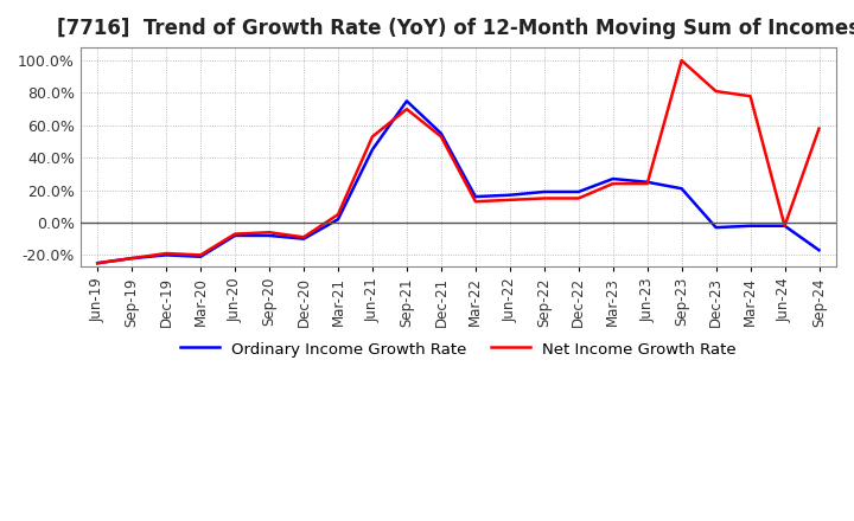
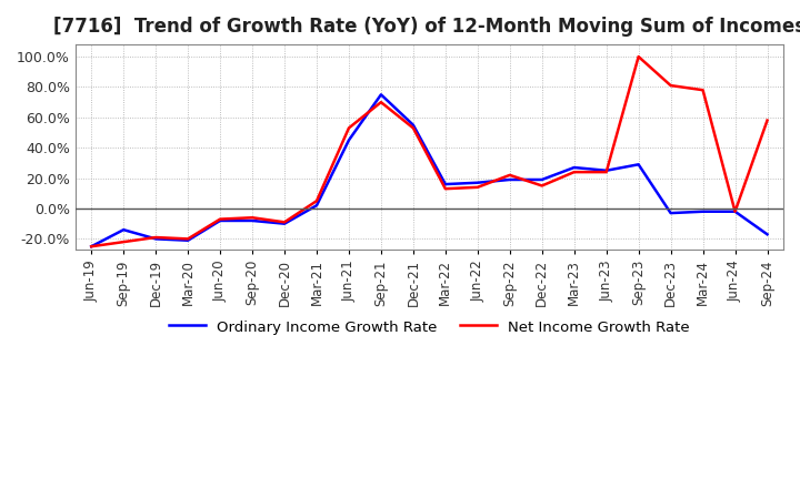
Ordinary Income Growth Rate/Sep-19: -22% -> -14%
Net Income Growth Rate/Sep-22: 15% -> 22%
Ordinary Income Growth Rate/Sep-23: 21% -> 29%
